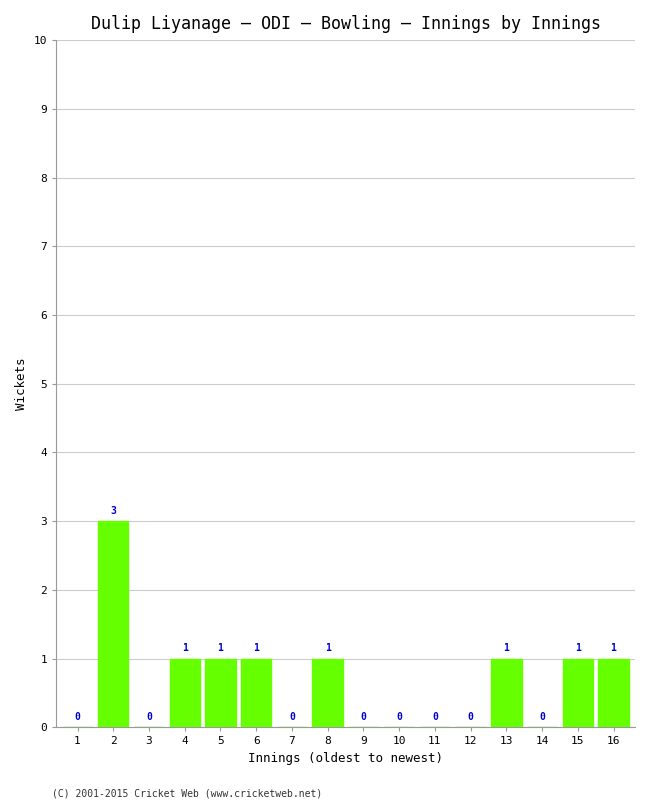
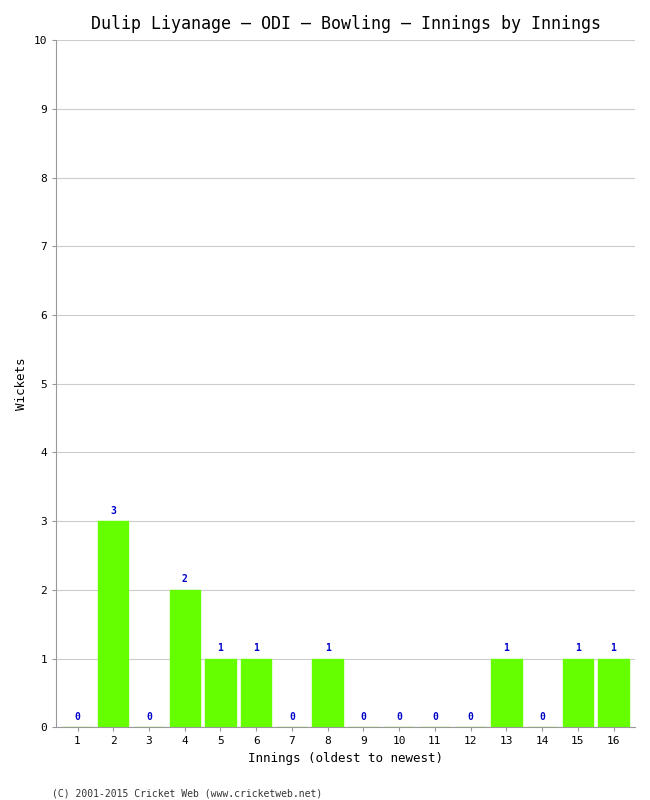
4: 1 -> 2
